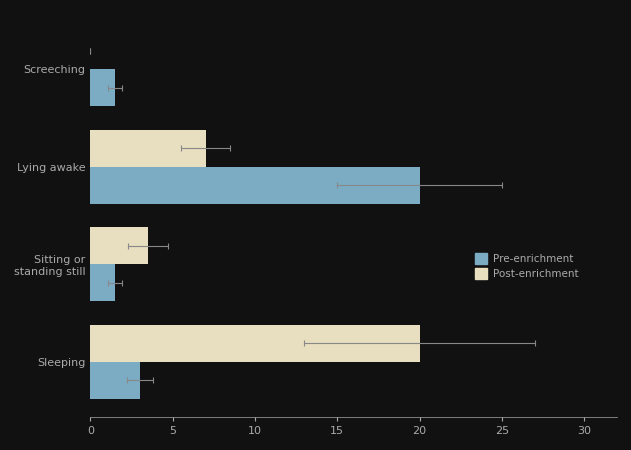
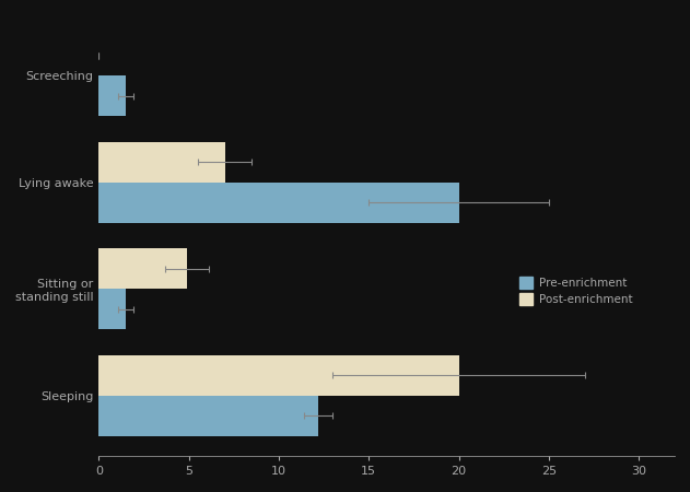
Post-enrichment/Sitting or standing still: 3.5 -> 4.9
Pre-enrichment/Sleeping: 3.0 -> 12.2
